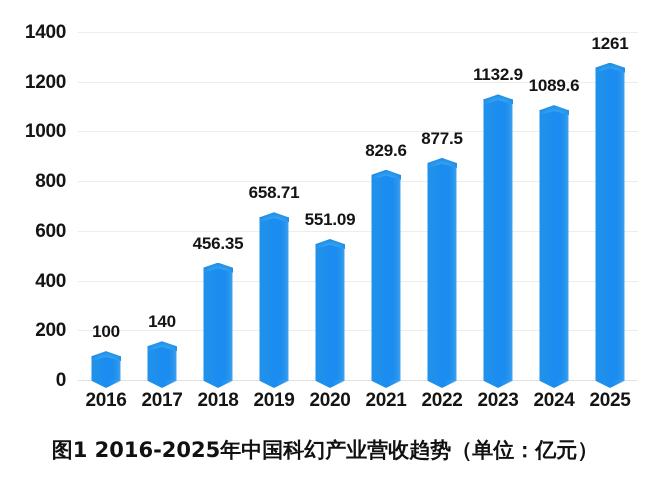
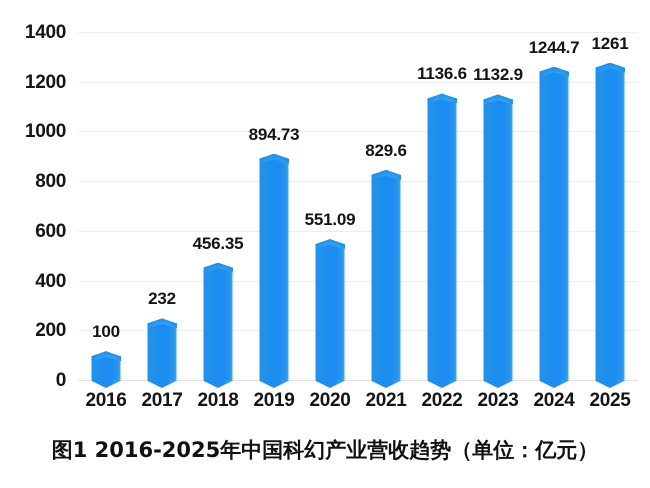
2017: 140 -> 232
2019: 658.71 -> 894.73
2022: 877.5 -> 1136.6
2024: 1089.6 -> 1244.7
